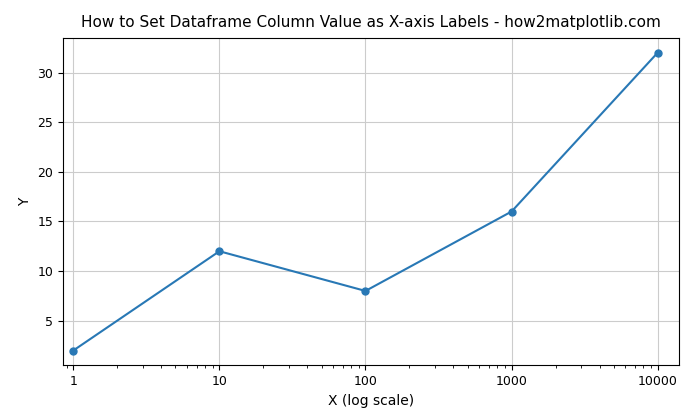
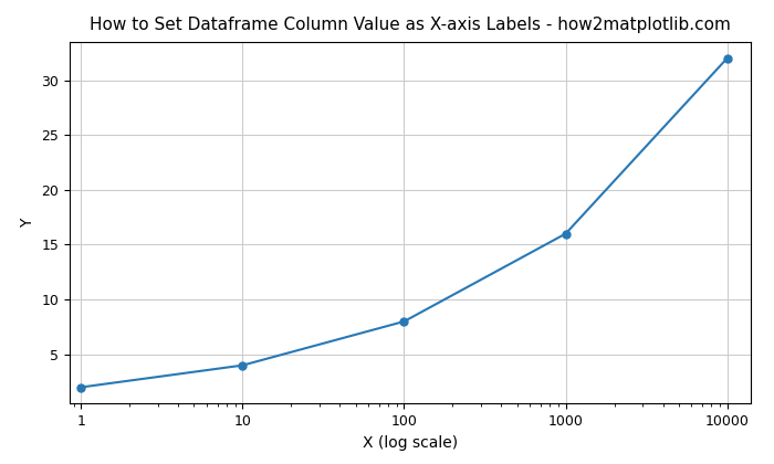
10: 12 -> 4
